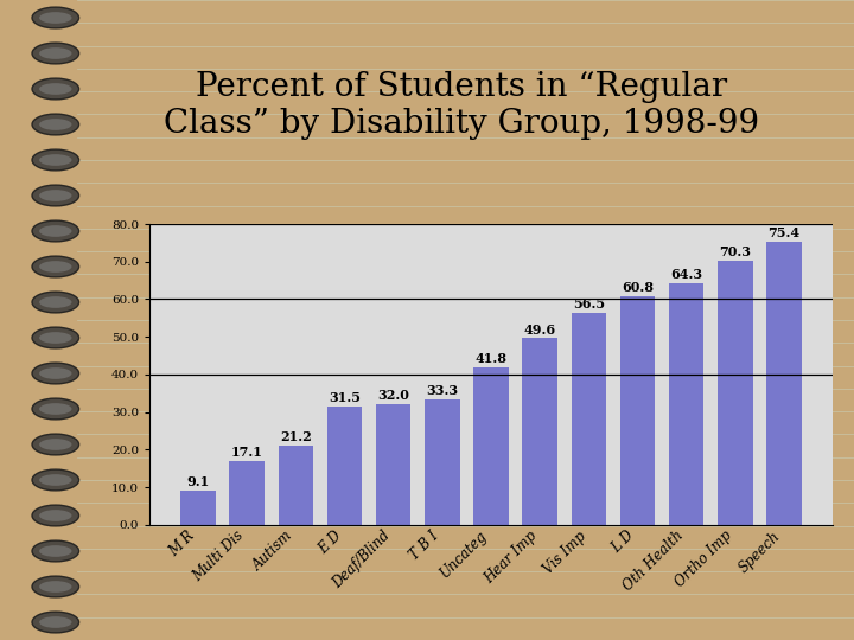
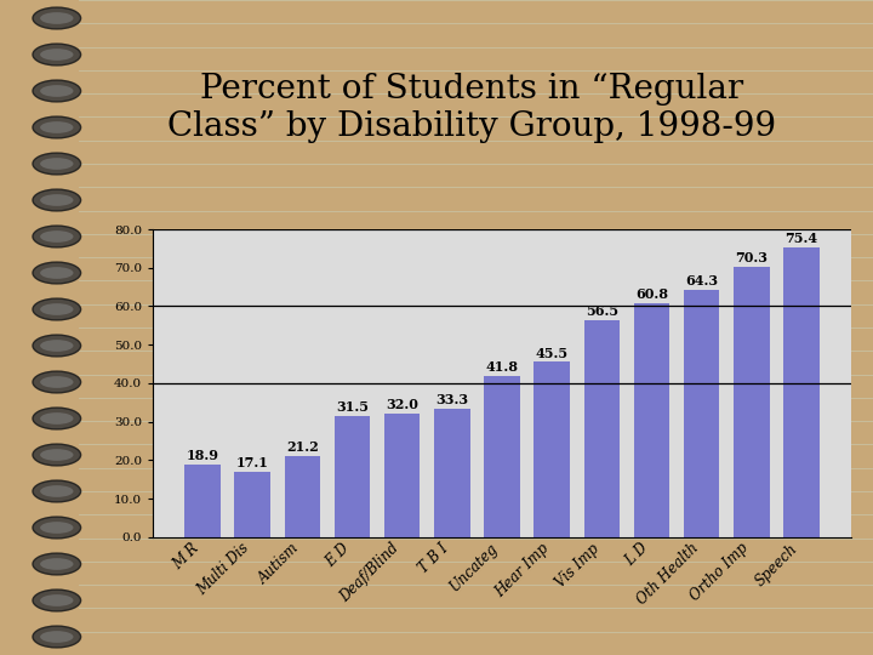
M R: 9.1 -> 18.9
Hear Imp: 49.6 -> 45.5
